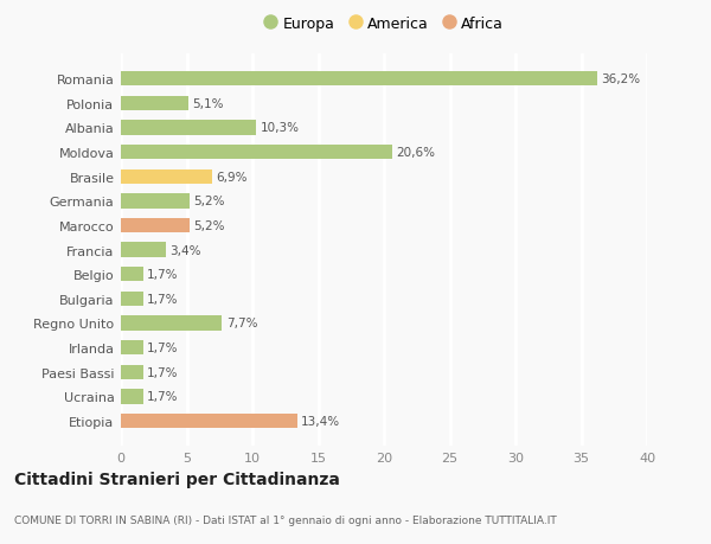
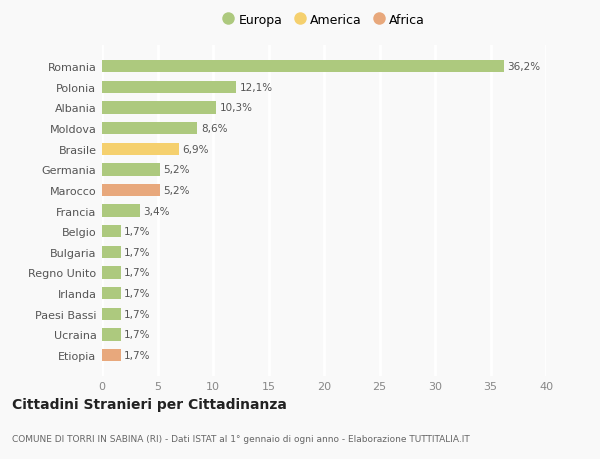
Polonia: 5,1% -> 12,1%
Moldova: 20,6% -> 8,6%
Regno Unito: 7,7% -> 1,7%
Etiopia: 13,4% -> 1,7%
